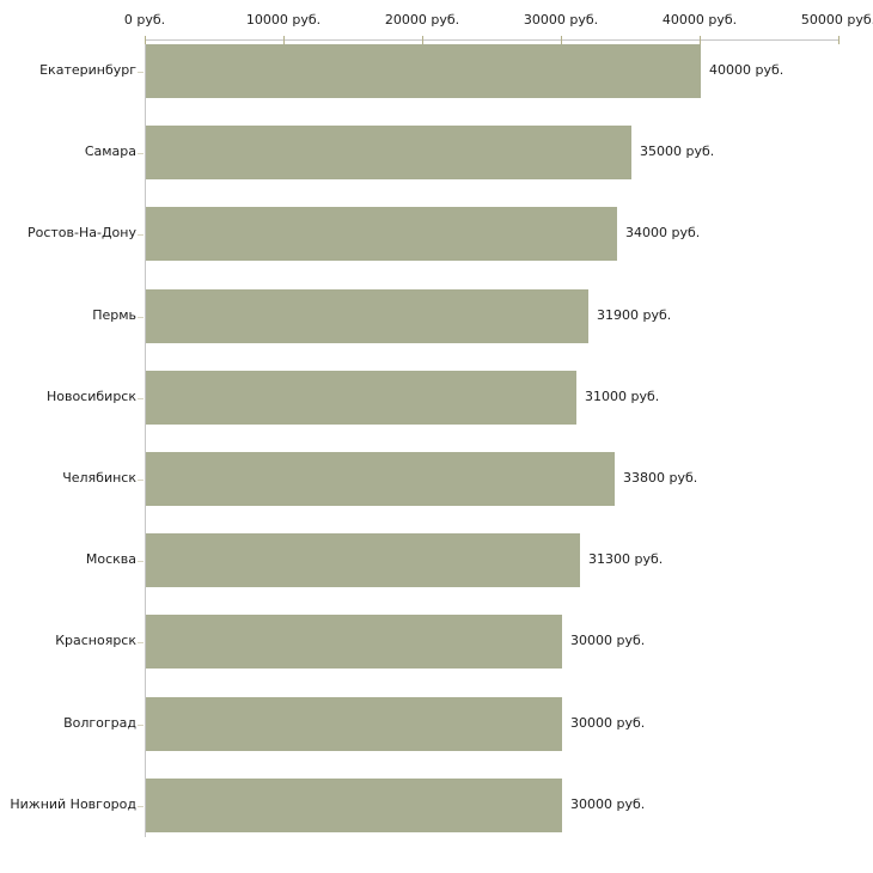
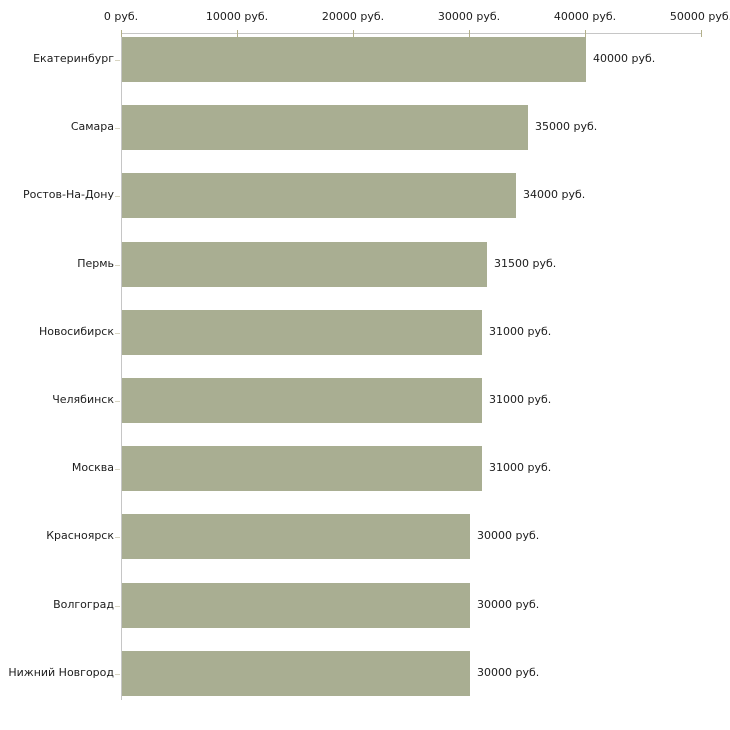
Пермь: 31900 -> 31500
Челябинск: 33800 -> 31000
Москва: 31300 -> 31000
